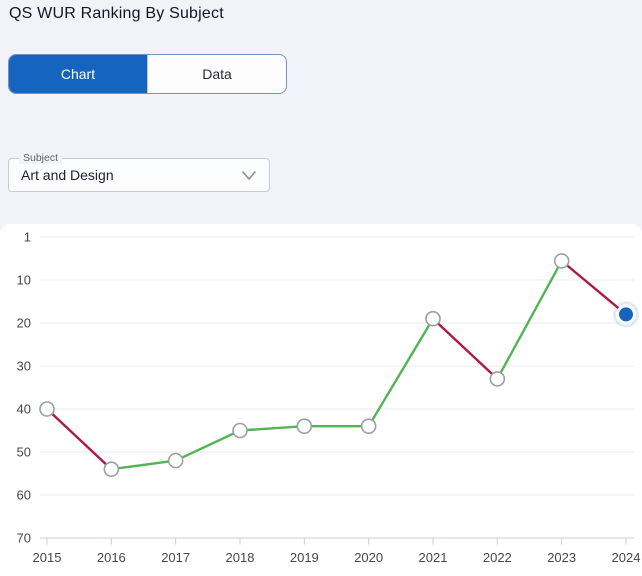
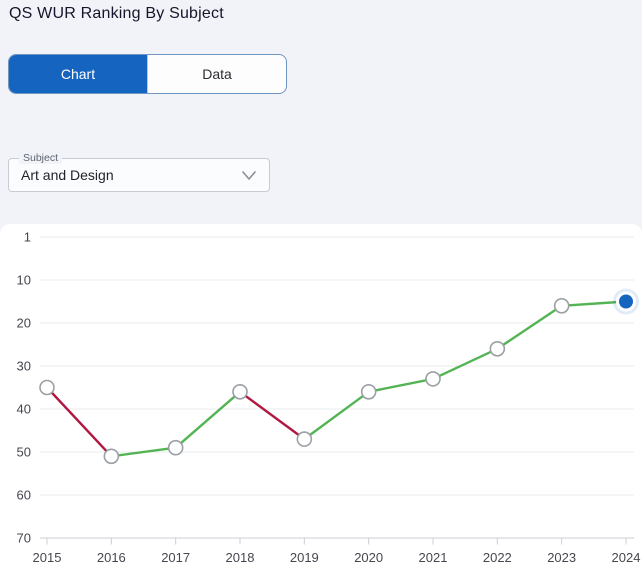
2015: 40 -> 35
2016: 54 -> 51
2017: 52 -> 49
2018: 45 -> 36
2019: 44 -> 47
2020: 44 -> 36
2021: 19 -> 33
2022: 33 -> 26
2023: 6 -> 16
2024: 18 -> 15
